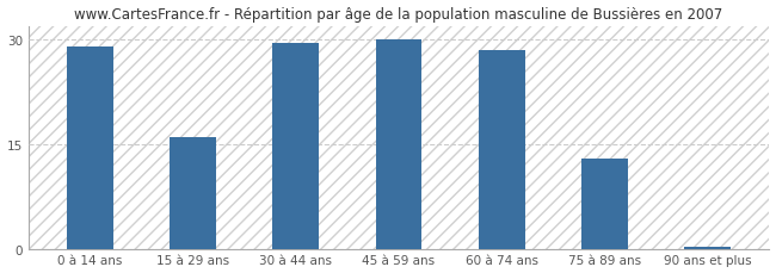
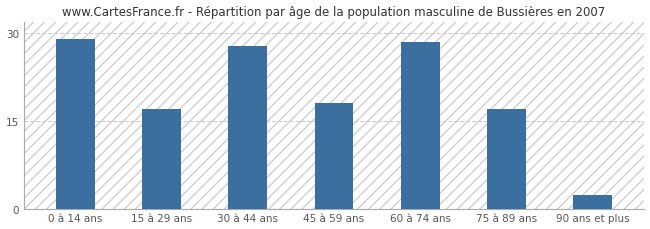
15 à 29 ans: 16.0 -> 17.0
30 à 44 ans: 29.5 -> 27.8
45 à 59 ans: 30.0 -> 18.0
75 à 89 ans: 13.0 -> 17.0
90 ans et plus: 0.3 -> 2.4
